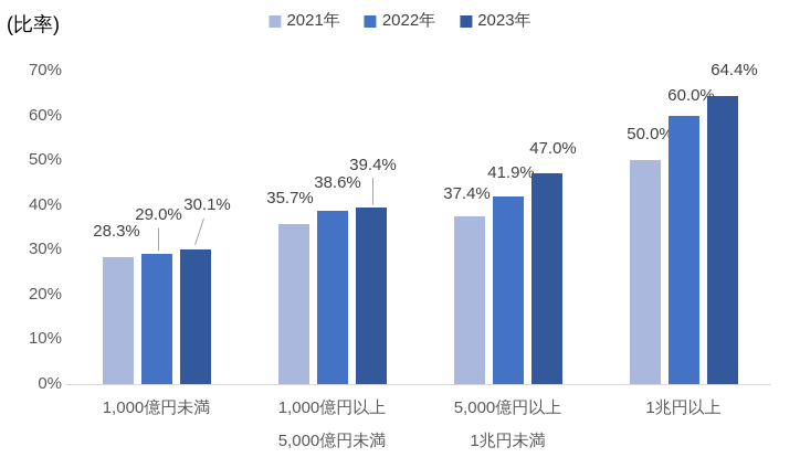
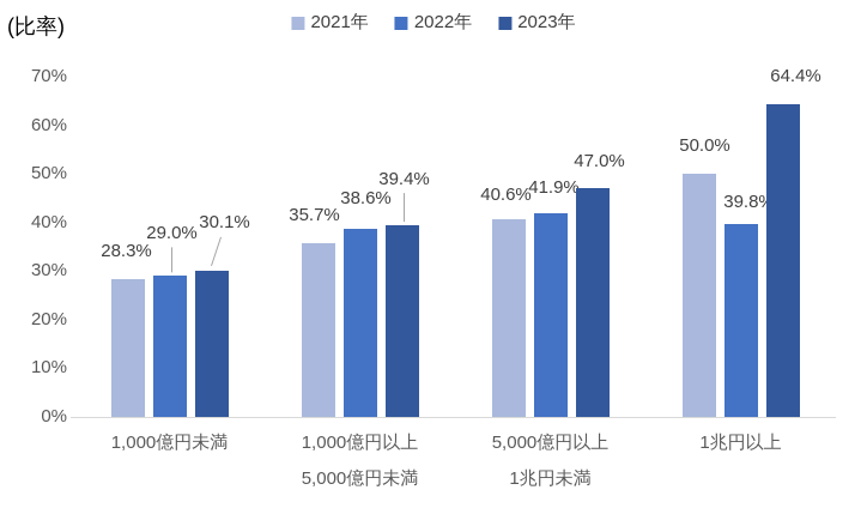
2021年/5,000億円以上 1兆円未満: 37.4% -> 40.6%
2022年/1兆円以上: 60.0% -> 39.8%
